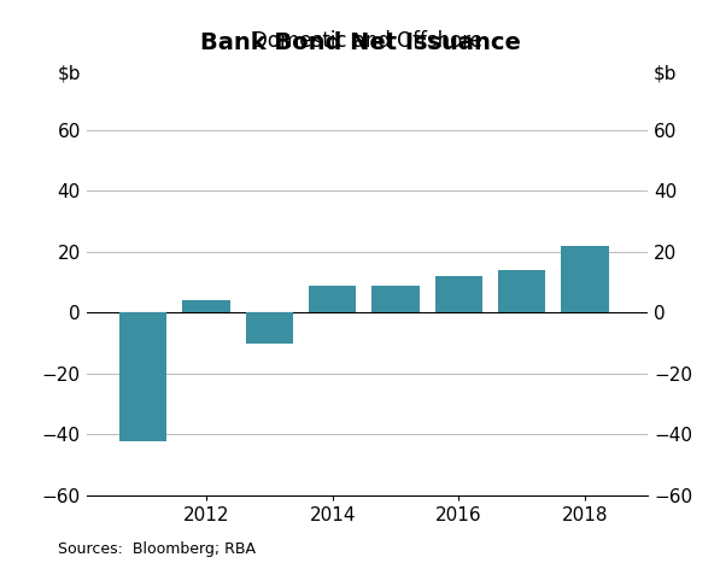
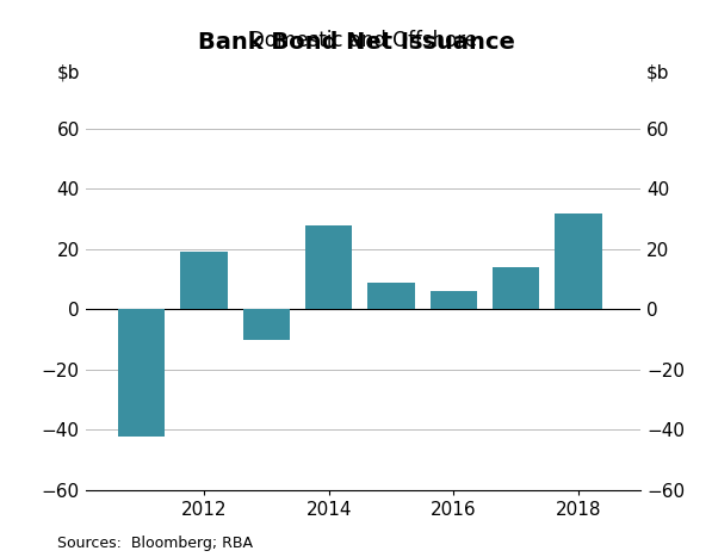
2012: 4 -> 19
2014: 9 -> 28
2016: 12 -> 6
2018: 22 -> 32
